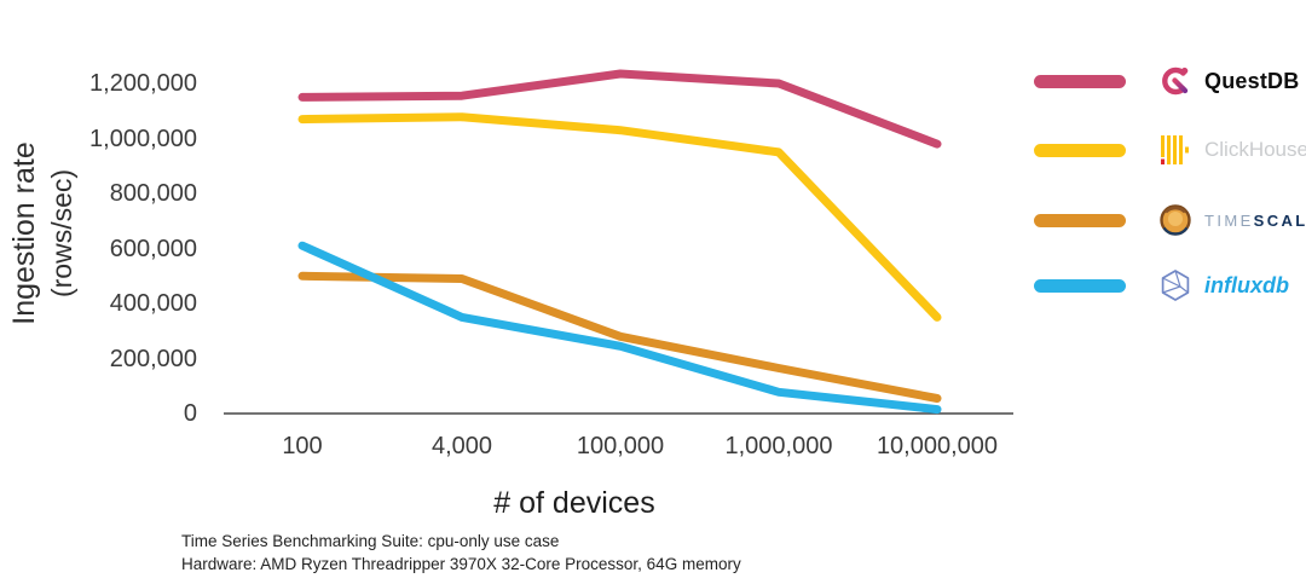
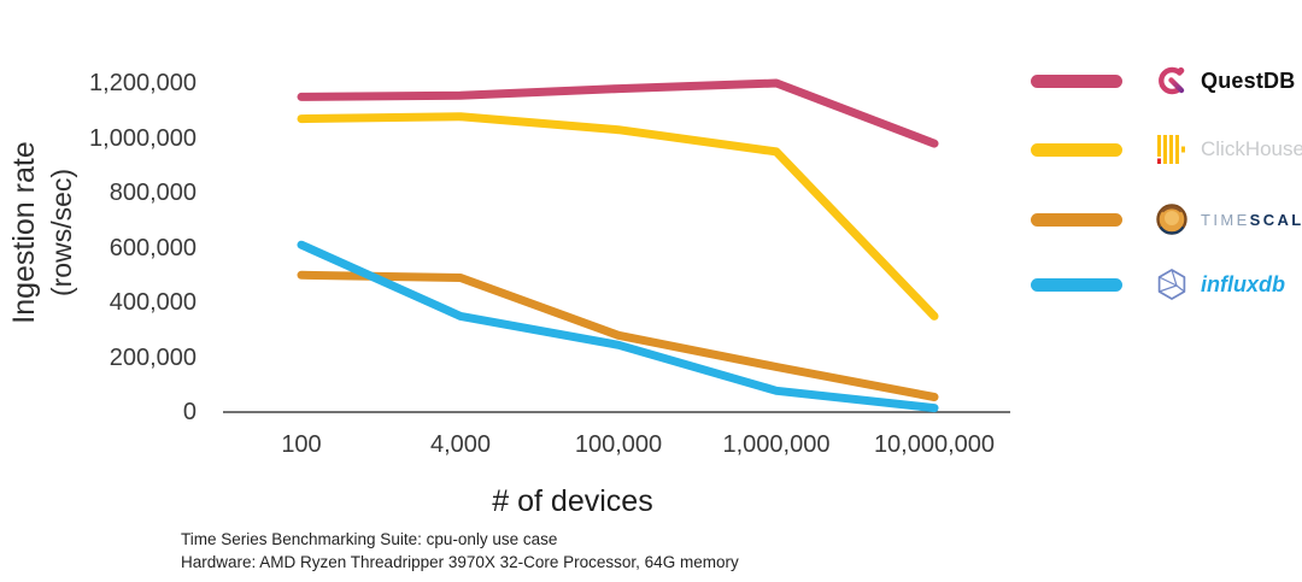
QuestDB/100,000: 1240000 -> 1180000
